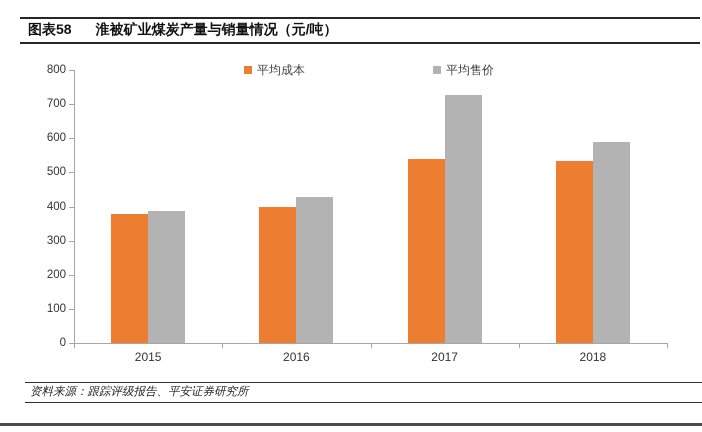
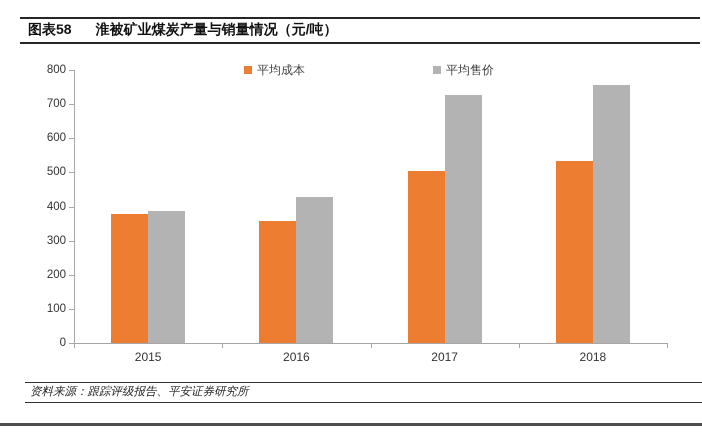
平均成本/2016: 400 -> 360
平均成本/2017: 540 -> 500
平均售价/2018: 590 -> 760
